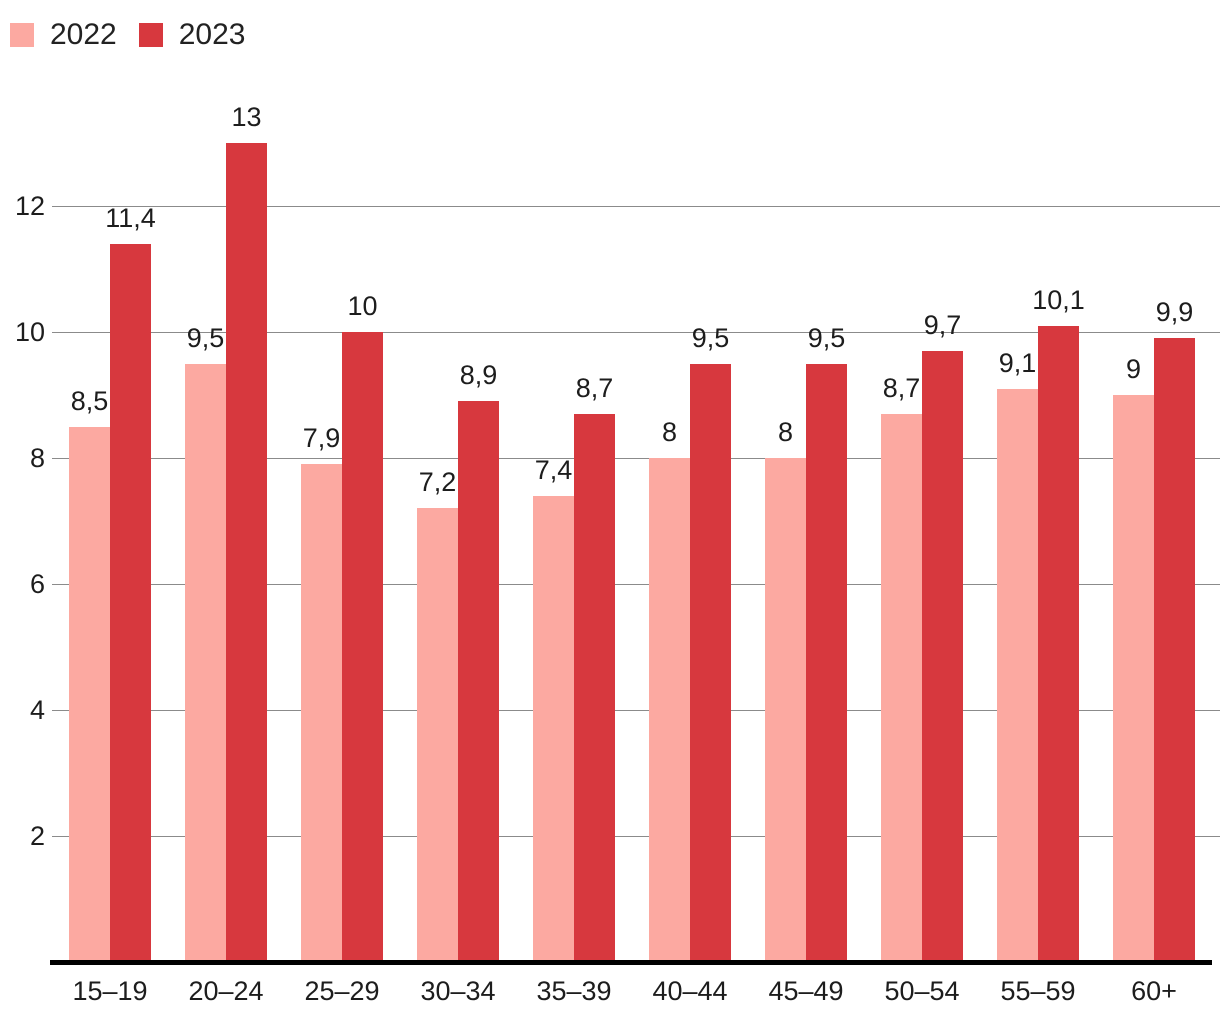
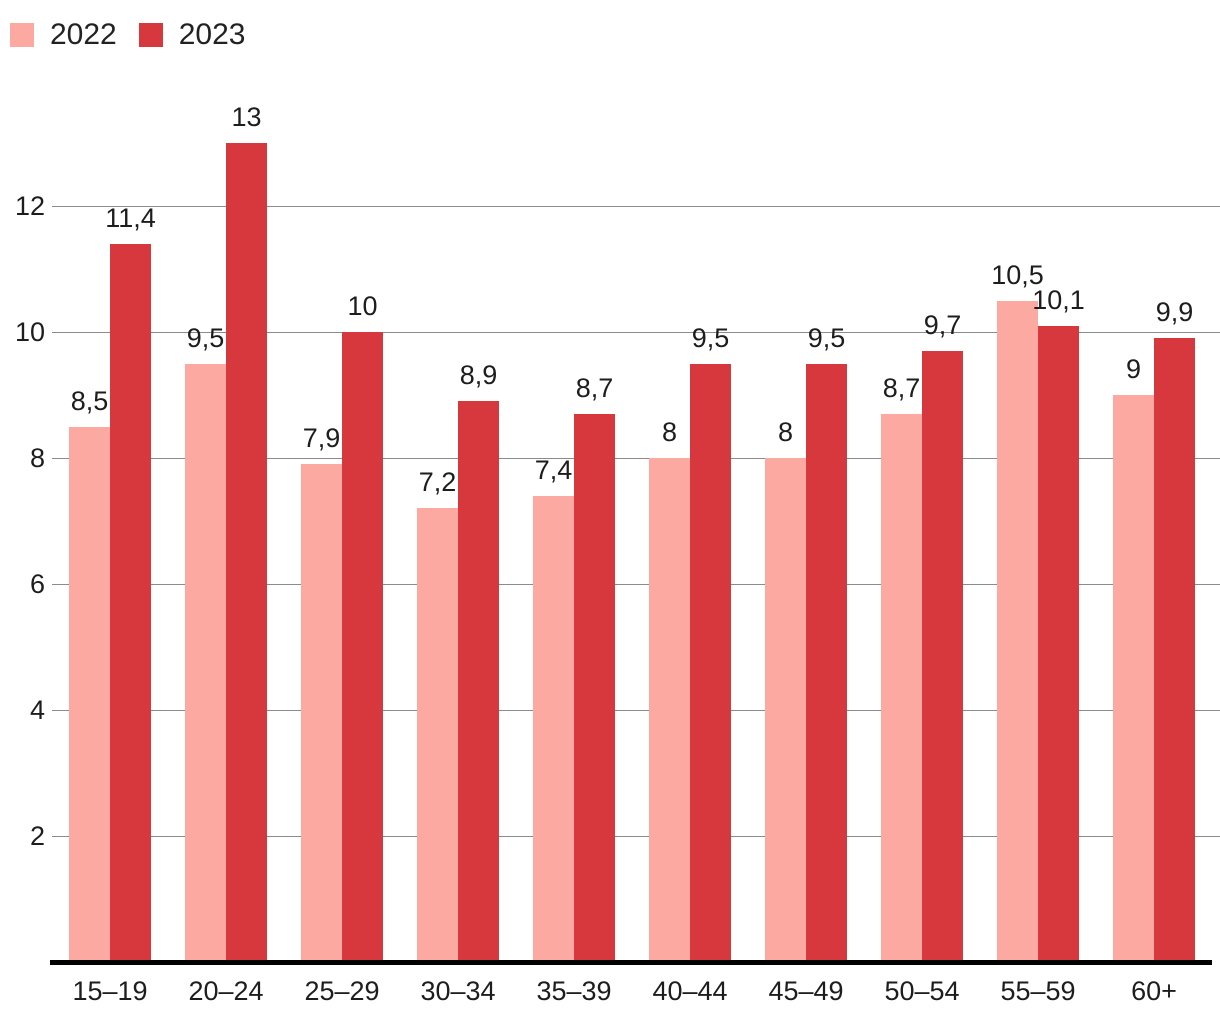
2022/55–59: 9,1 -> 10,5
